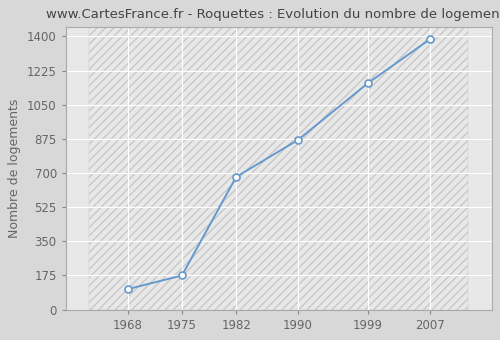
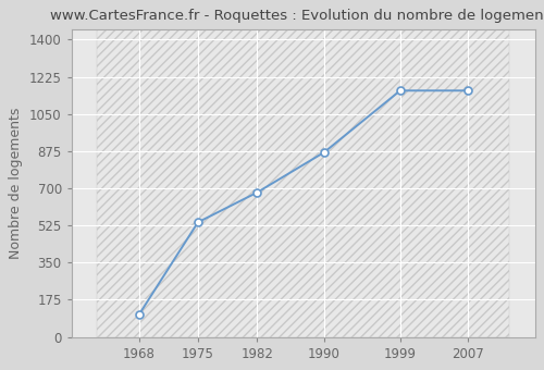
1975: 180 -> 540
2007: 1380 -> 1160
